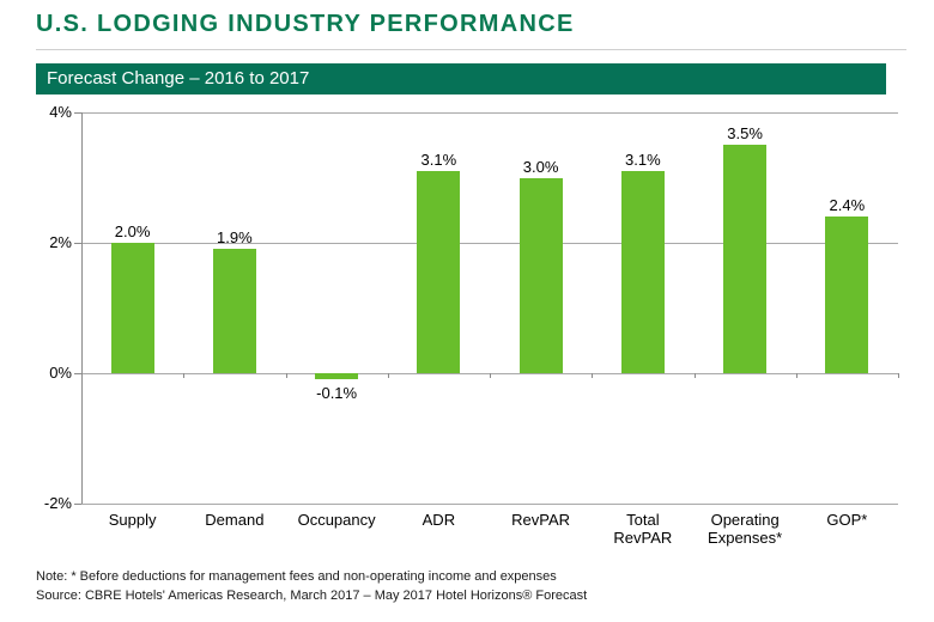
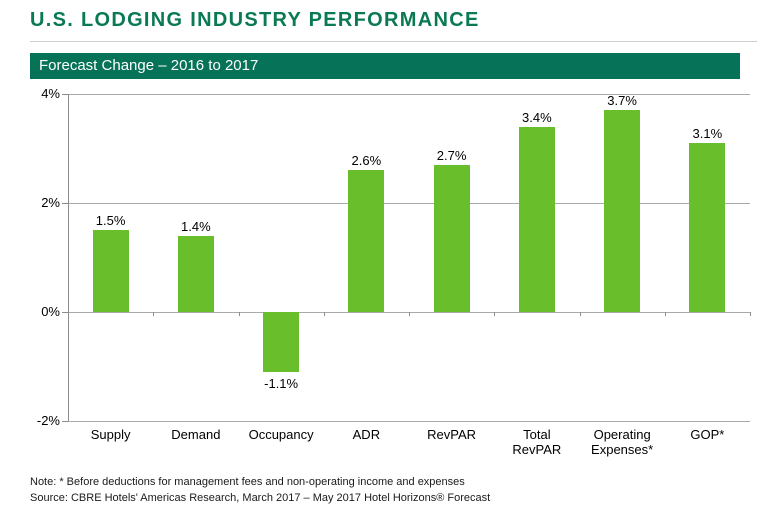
Supply: 2.0% -> 1.5%
Demand: 1.9% -> 1.4%
Occupancy: -0.1% -> -1.1%
ADR: 3.1% -> 2.6%
RevPAR: 3.0% -> 2.7%
Total RevPAR: 3.1% -> 3.4%
Operating Expenses*: 3.5% -> 3.7%
GOP*: 2.4% -> 3.1%
